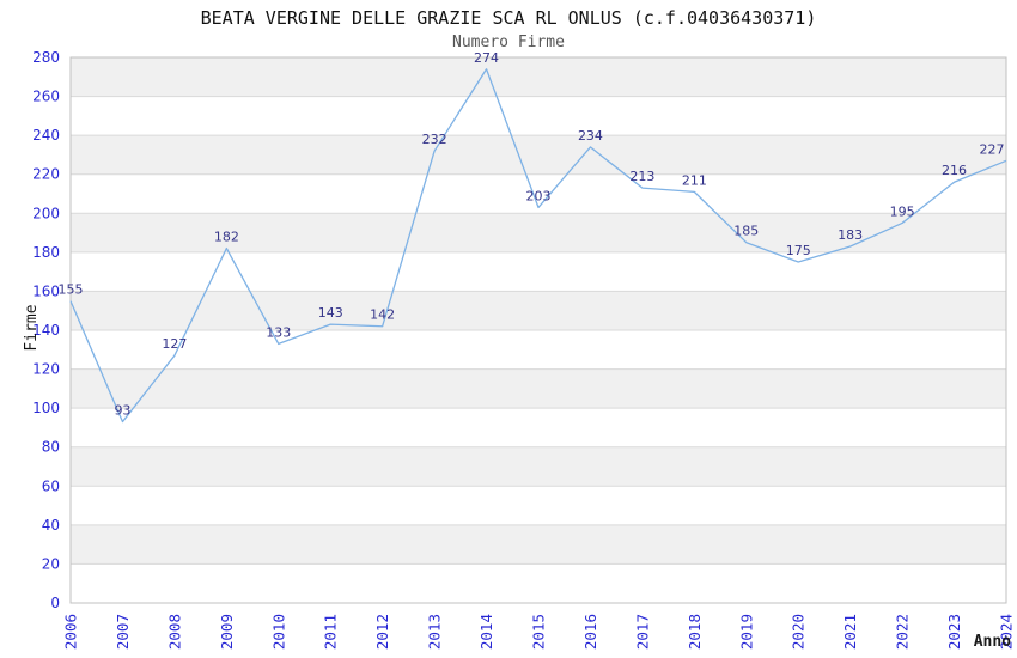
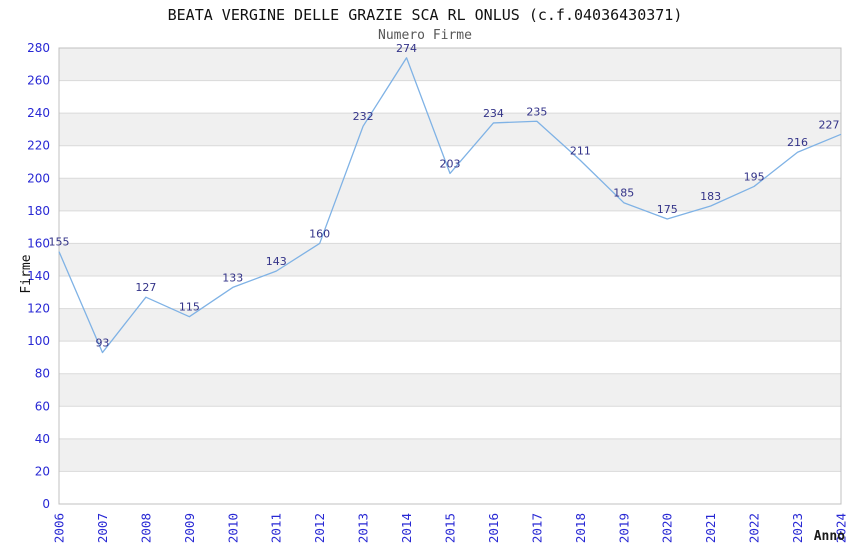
2009: 182 -> 115
2012: 142 -> 160
2017: 213 -> 235
